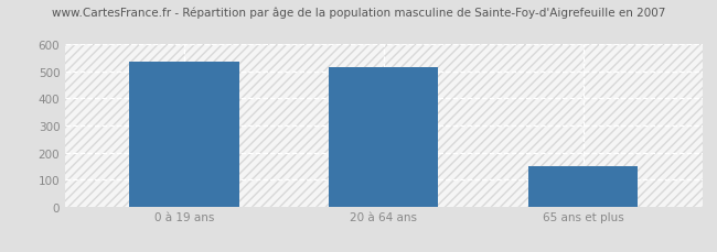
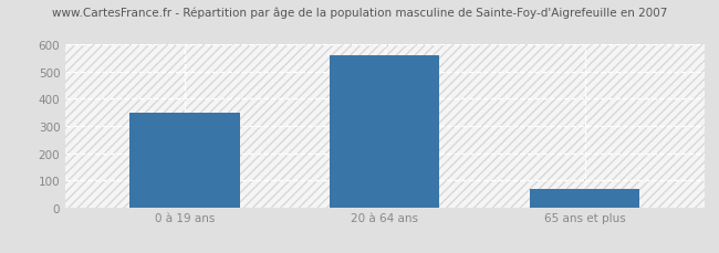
0 à 19 ans: 535 -> 348
20 à 64 ans: 515 -> 560
65 ans et plus: 150 -> 68
